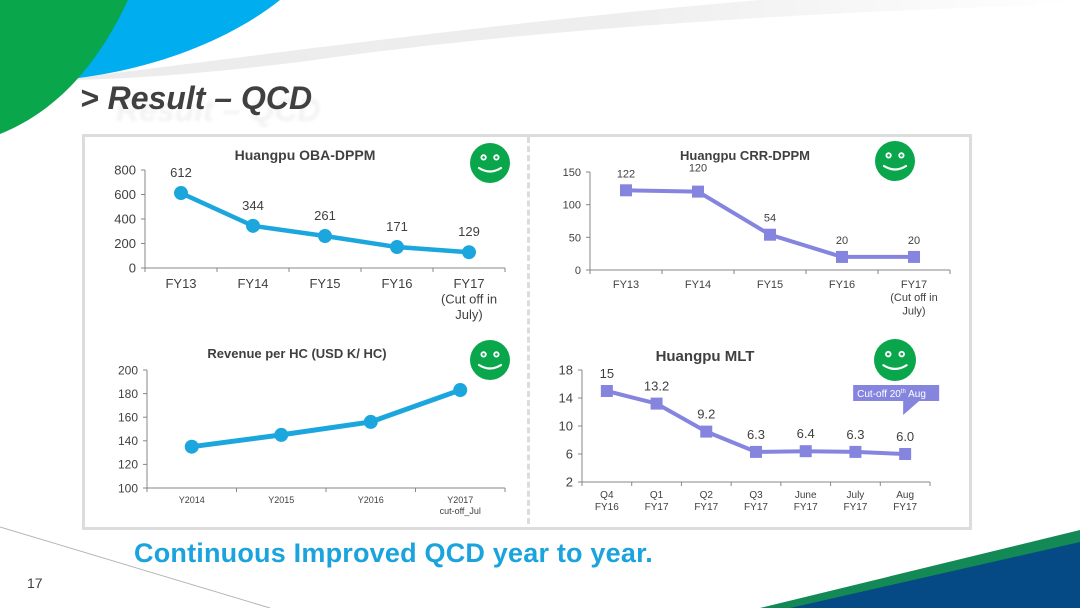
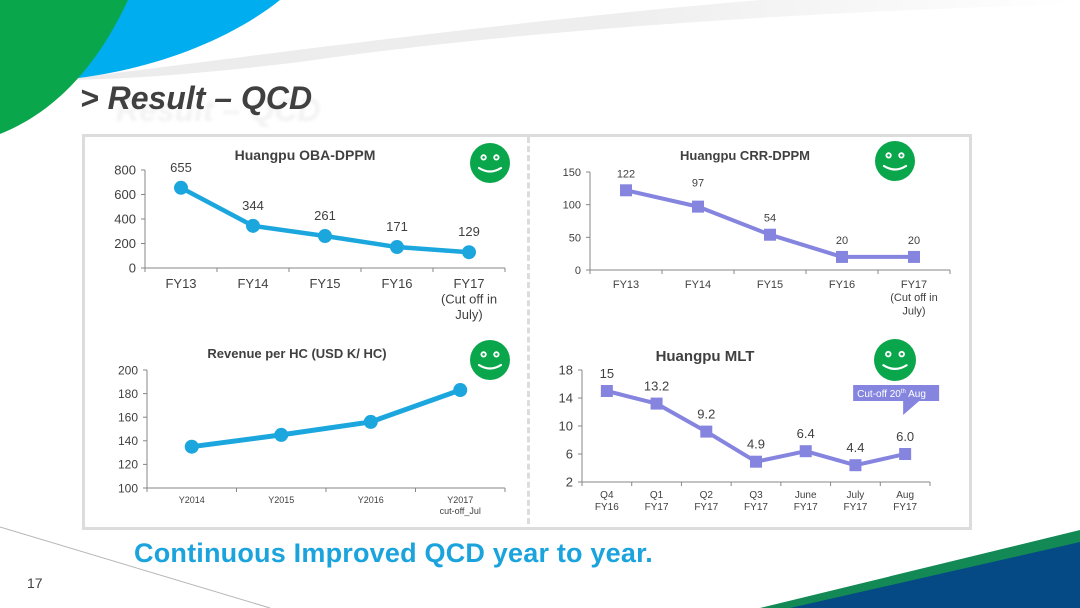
Huangpu OBA-DPPM/FY13: 612 -> 655
Huangpu CRR-DPPM/FY14: 120 -> 97
Huangpu MLT/Q3 FY17: 6.3 -> 4.9
Huangpu MLT/July FY17: 6.3 -> 4.4
